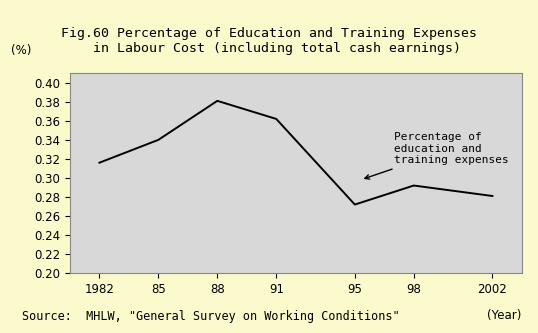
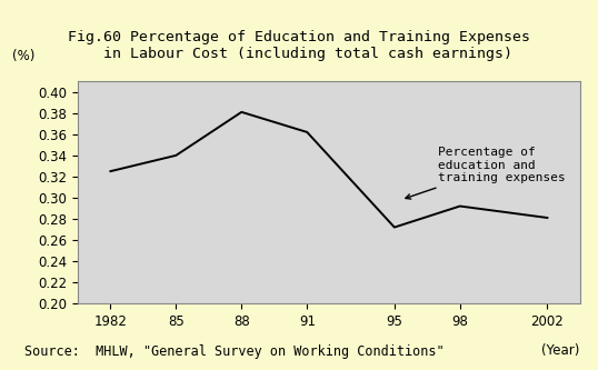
1982: 0.316 -> 0.325
